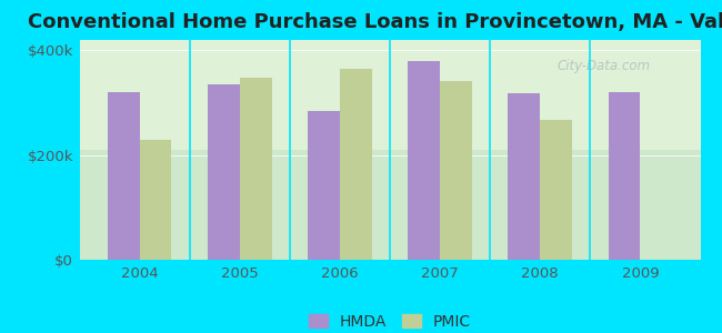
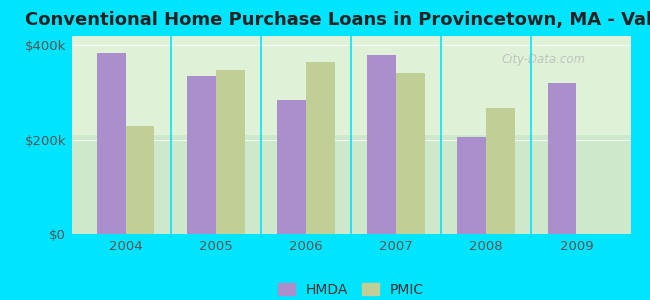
HMDA/2004: $320k -> $385k
HMDA/2008: $318k -> $205k
